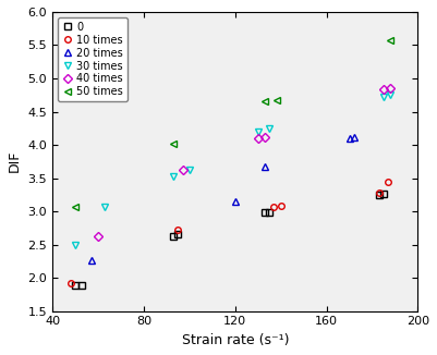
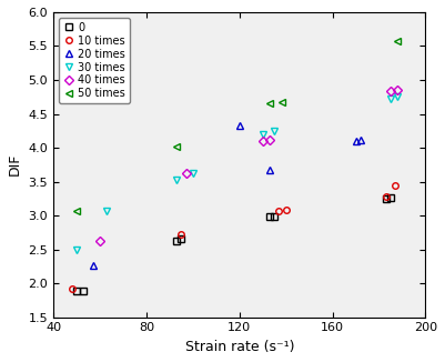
20 times/120: 3.15 -> 4.32
